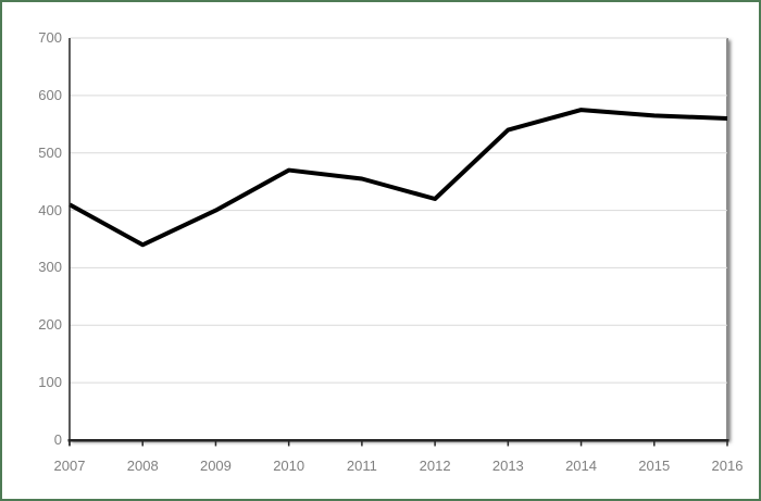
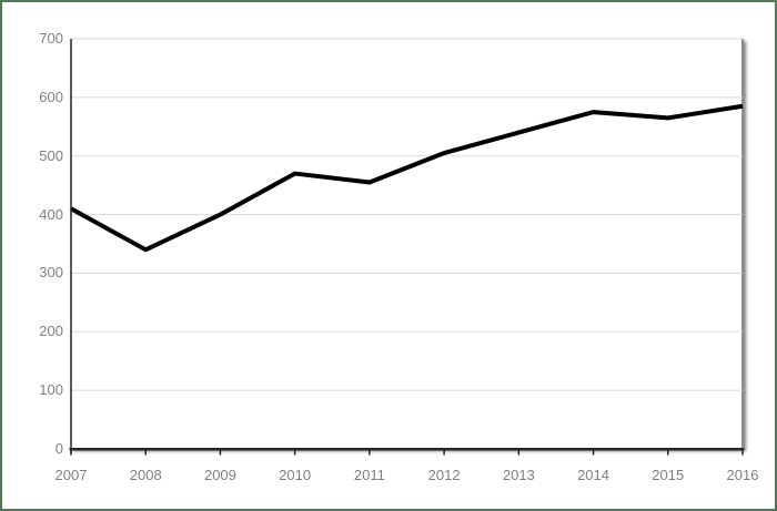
2012: 420 -> 500
2016: 560 -> 580
